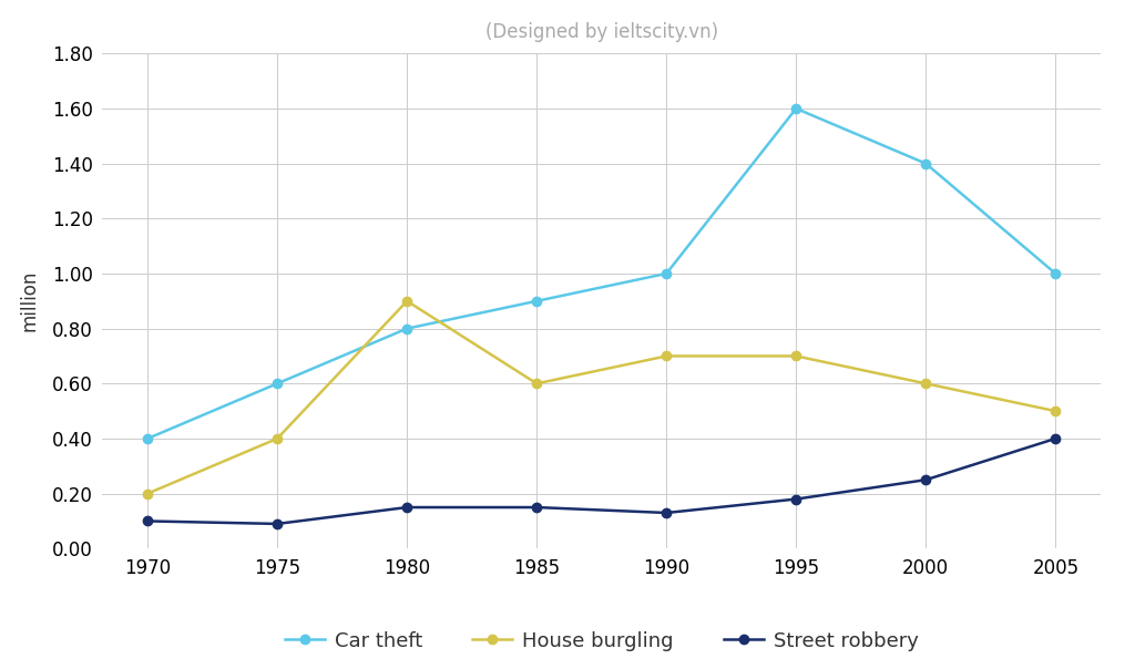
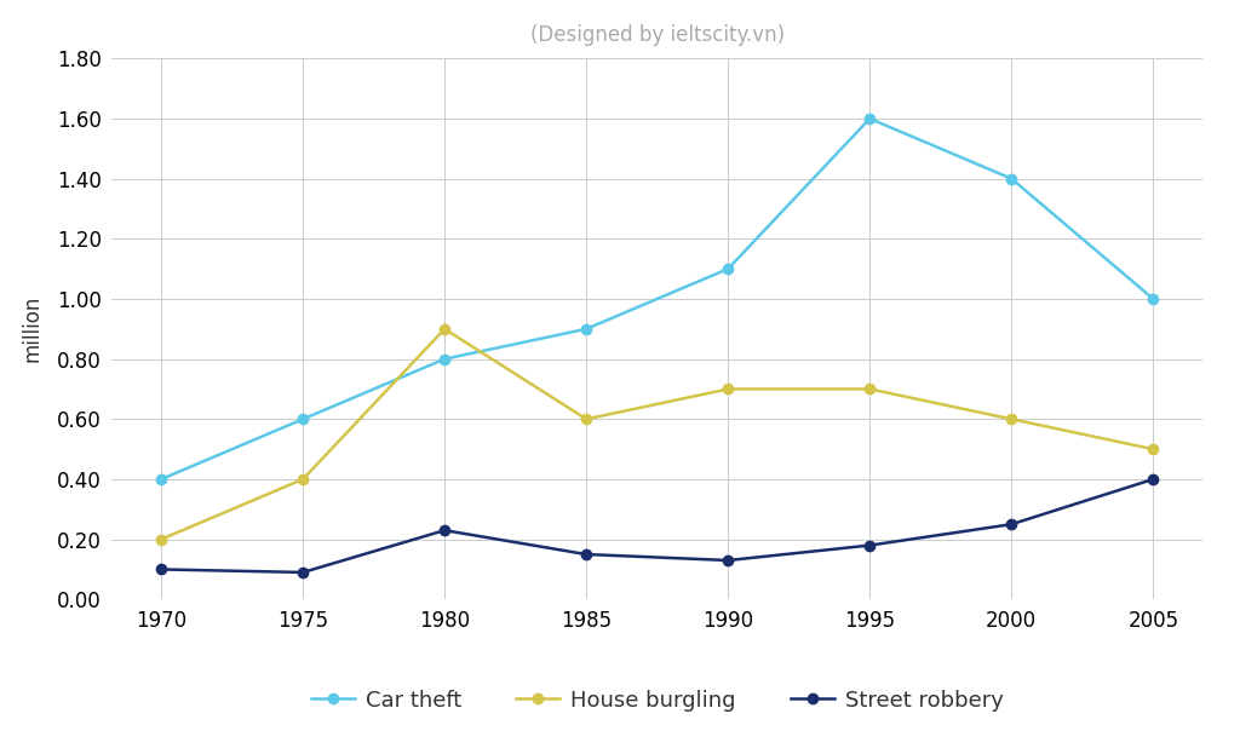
Street robbery/1980: 0.15 -> 0.23
Car theft/1990: 1.0 -> 1.1
